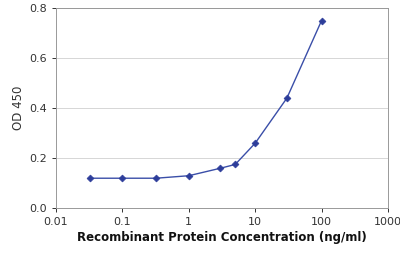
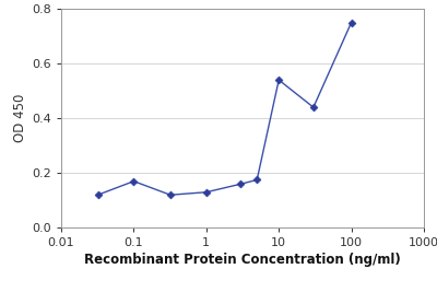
0.1: 0.120 -> 0.170
10: 0.260 -> 0.540
